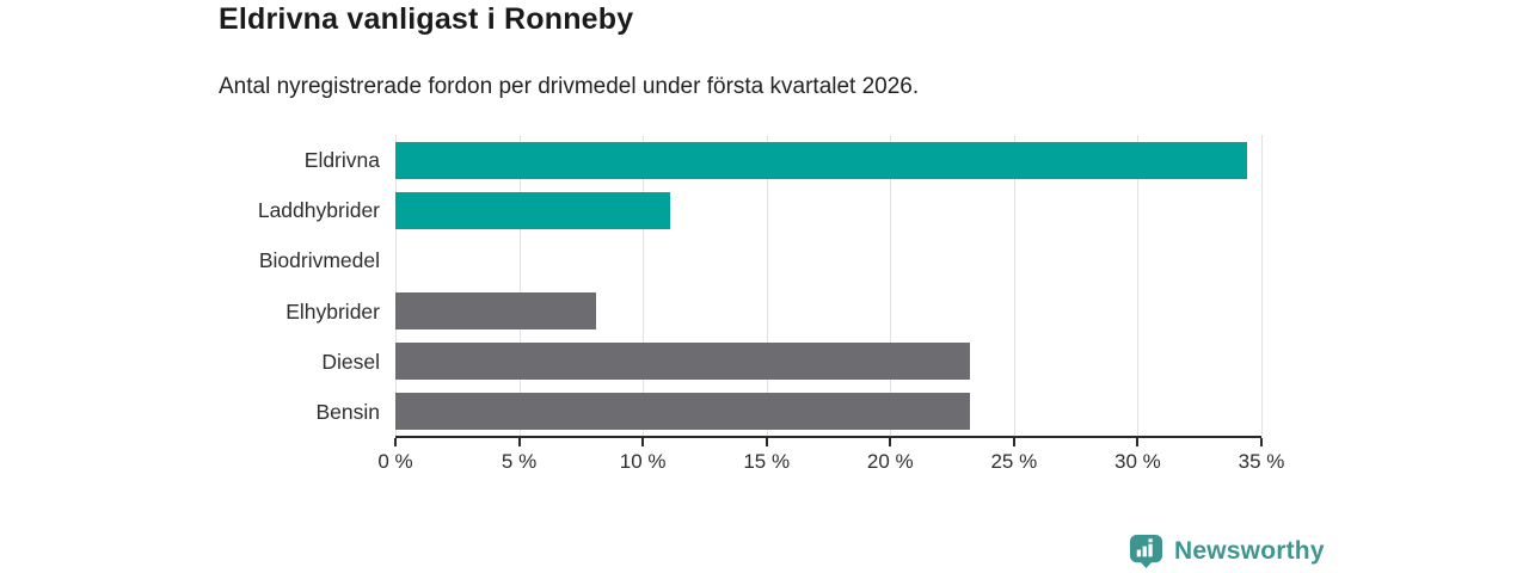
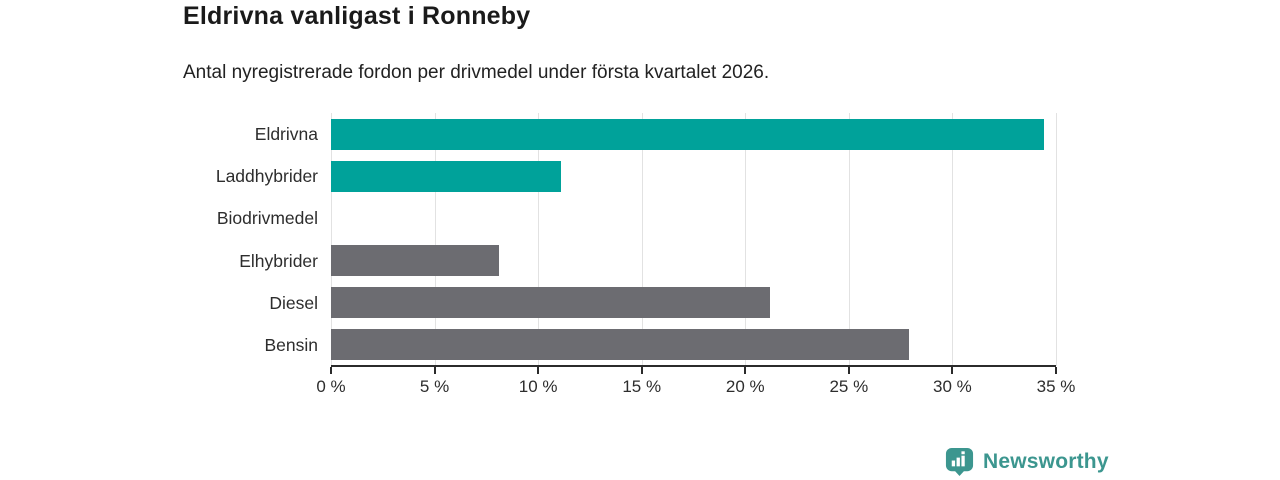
Diesel: 23.2% -> 21.2%
Bensin: 23.2% -> 27.9%
